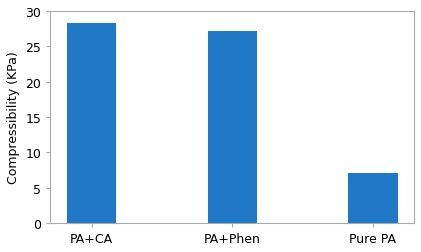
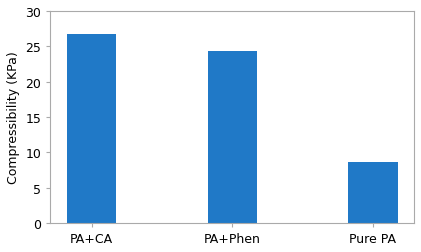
PA+CA: 28.3 -> 26.8
PA+Phen: 27.2 -> 24.4
Pure PA: 7.1 -> 8.6
